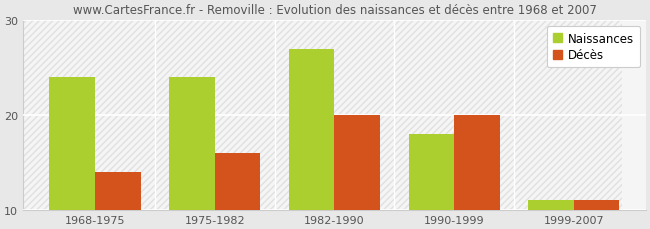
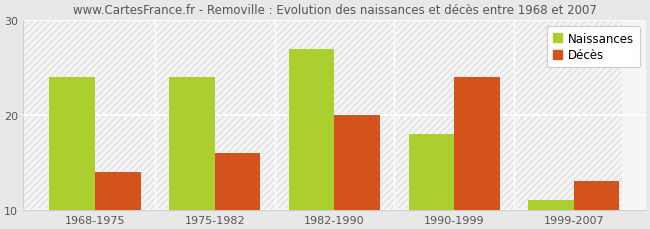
Décès/1990-1999: 20 -> 24
Décès/1999-2007: 11 -> 13
